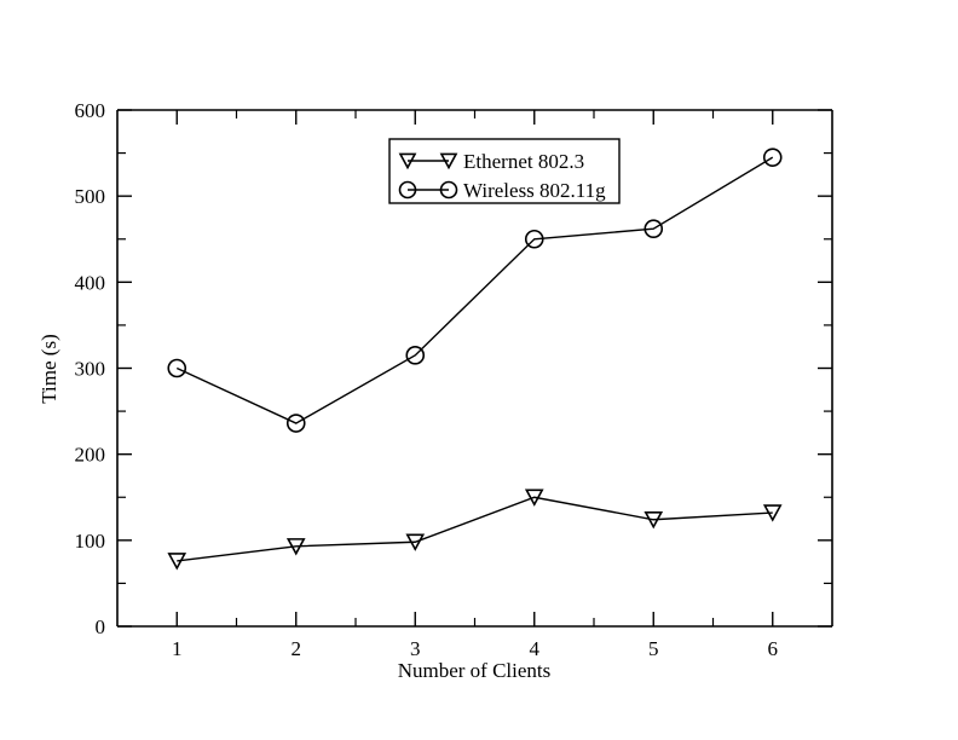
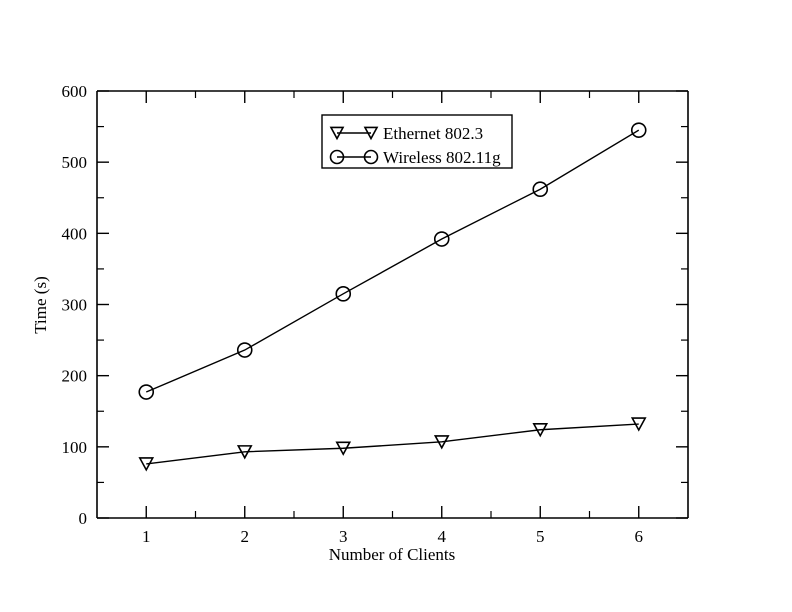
Wireless 802.11g/1: 300 -> 180
Ethernet 802.3/4: 150 -> 110
Wireless 802.11g/4: 450 -> 390
